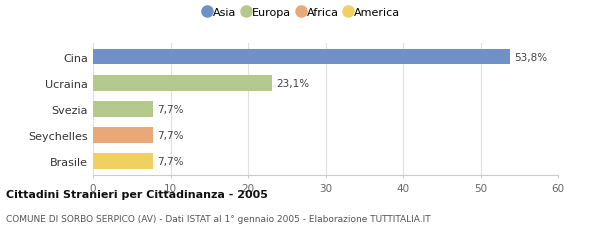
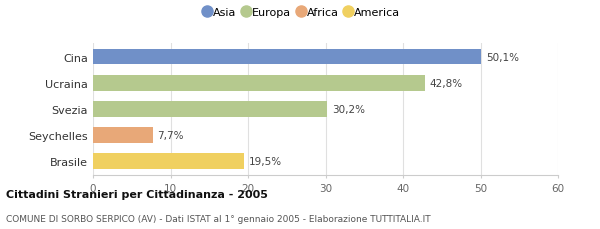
Cina: 53,8% -> 50,1%
Ucraina: 23,1% -> 42,8%
Svezia: 7,7% -> 30,2%
Brasile: 7,7% -> 19,5%
